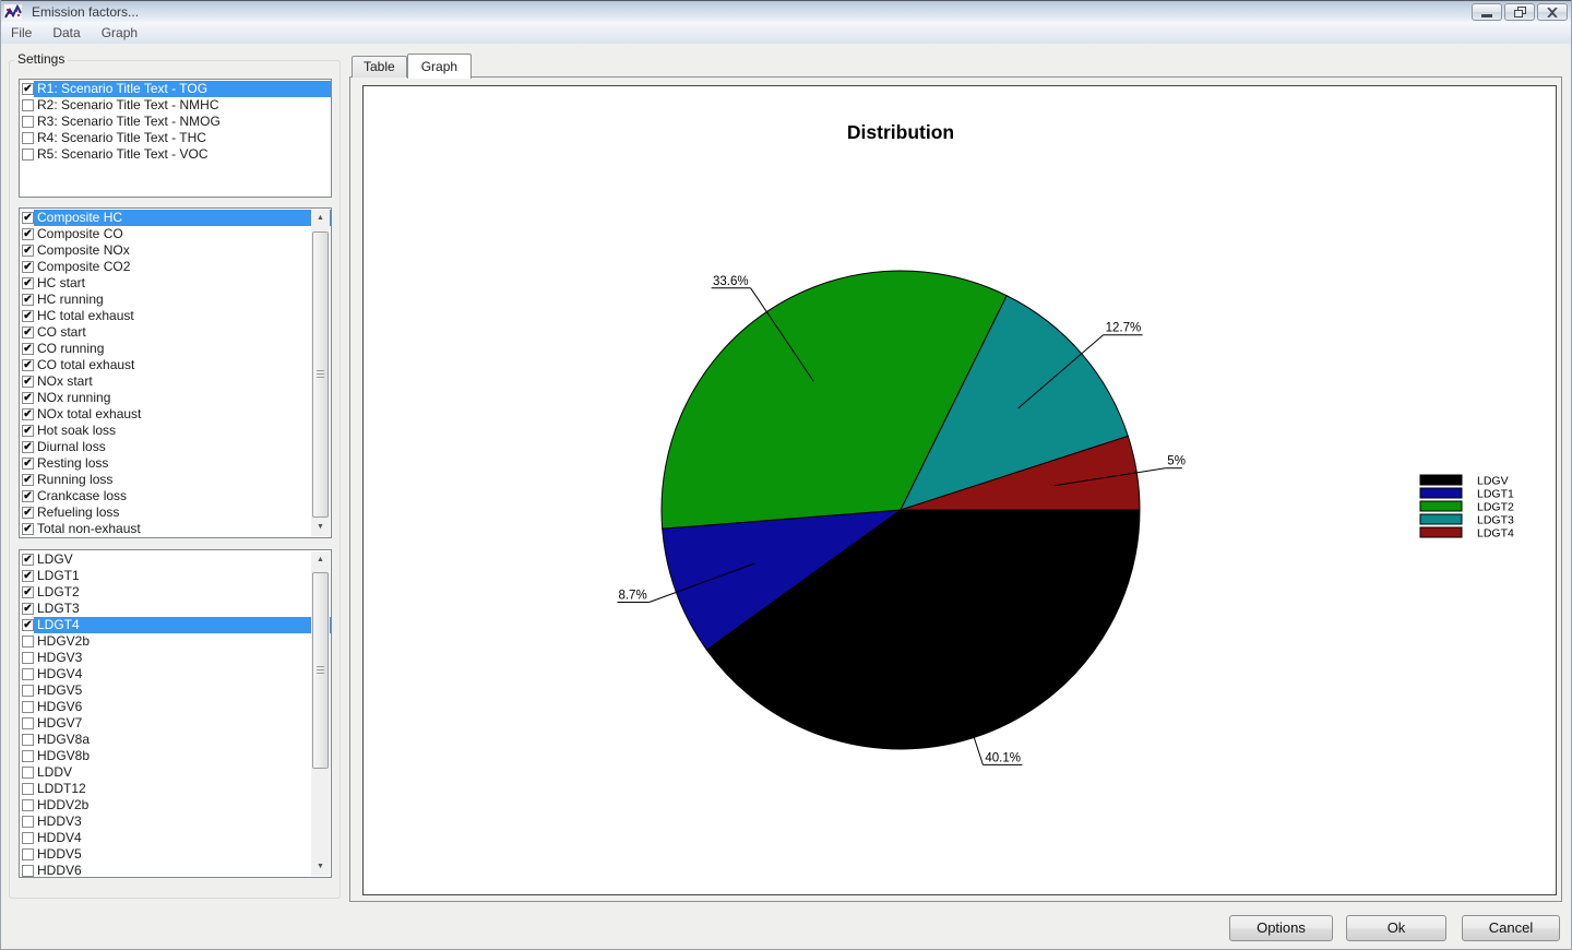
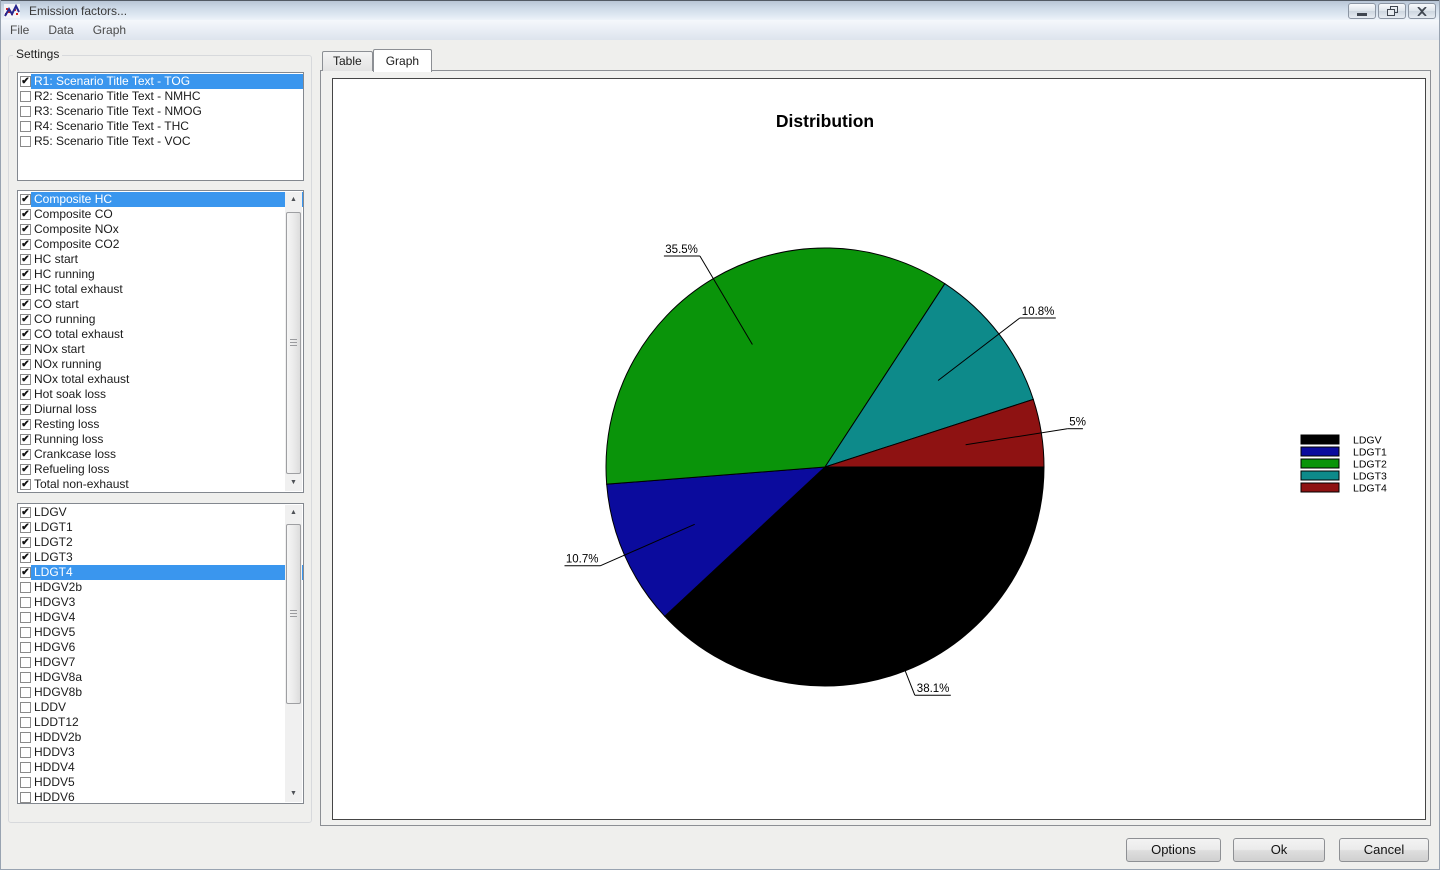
LDGV: 40.1% -> 38.1%
LDGT1: 8.7% -> 10.7%
LDGT2: 33.6% -> 35.5%
LDGT3: 12.7% -> 10.8%
